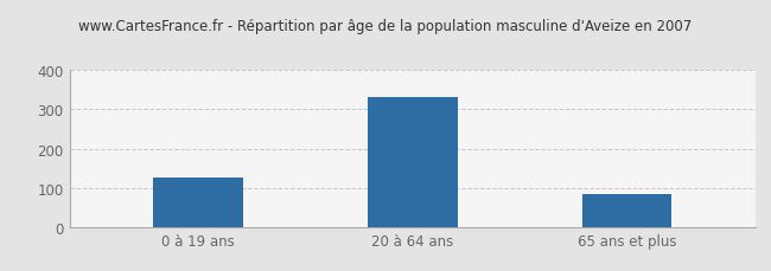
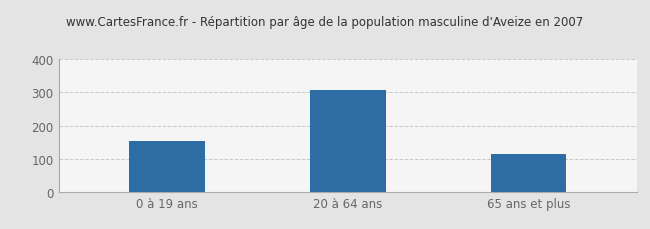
0 à 19 ans: 128 -> 155
20 à 64 ans: 330 -> 305
65 ans et plus: 85 -> 115
